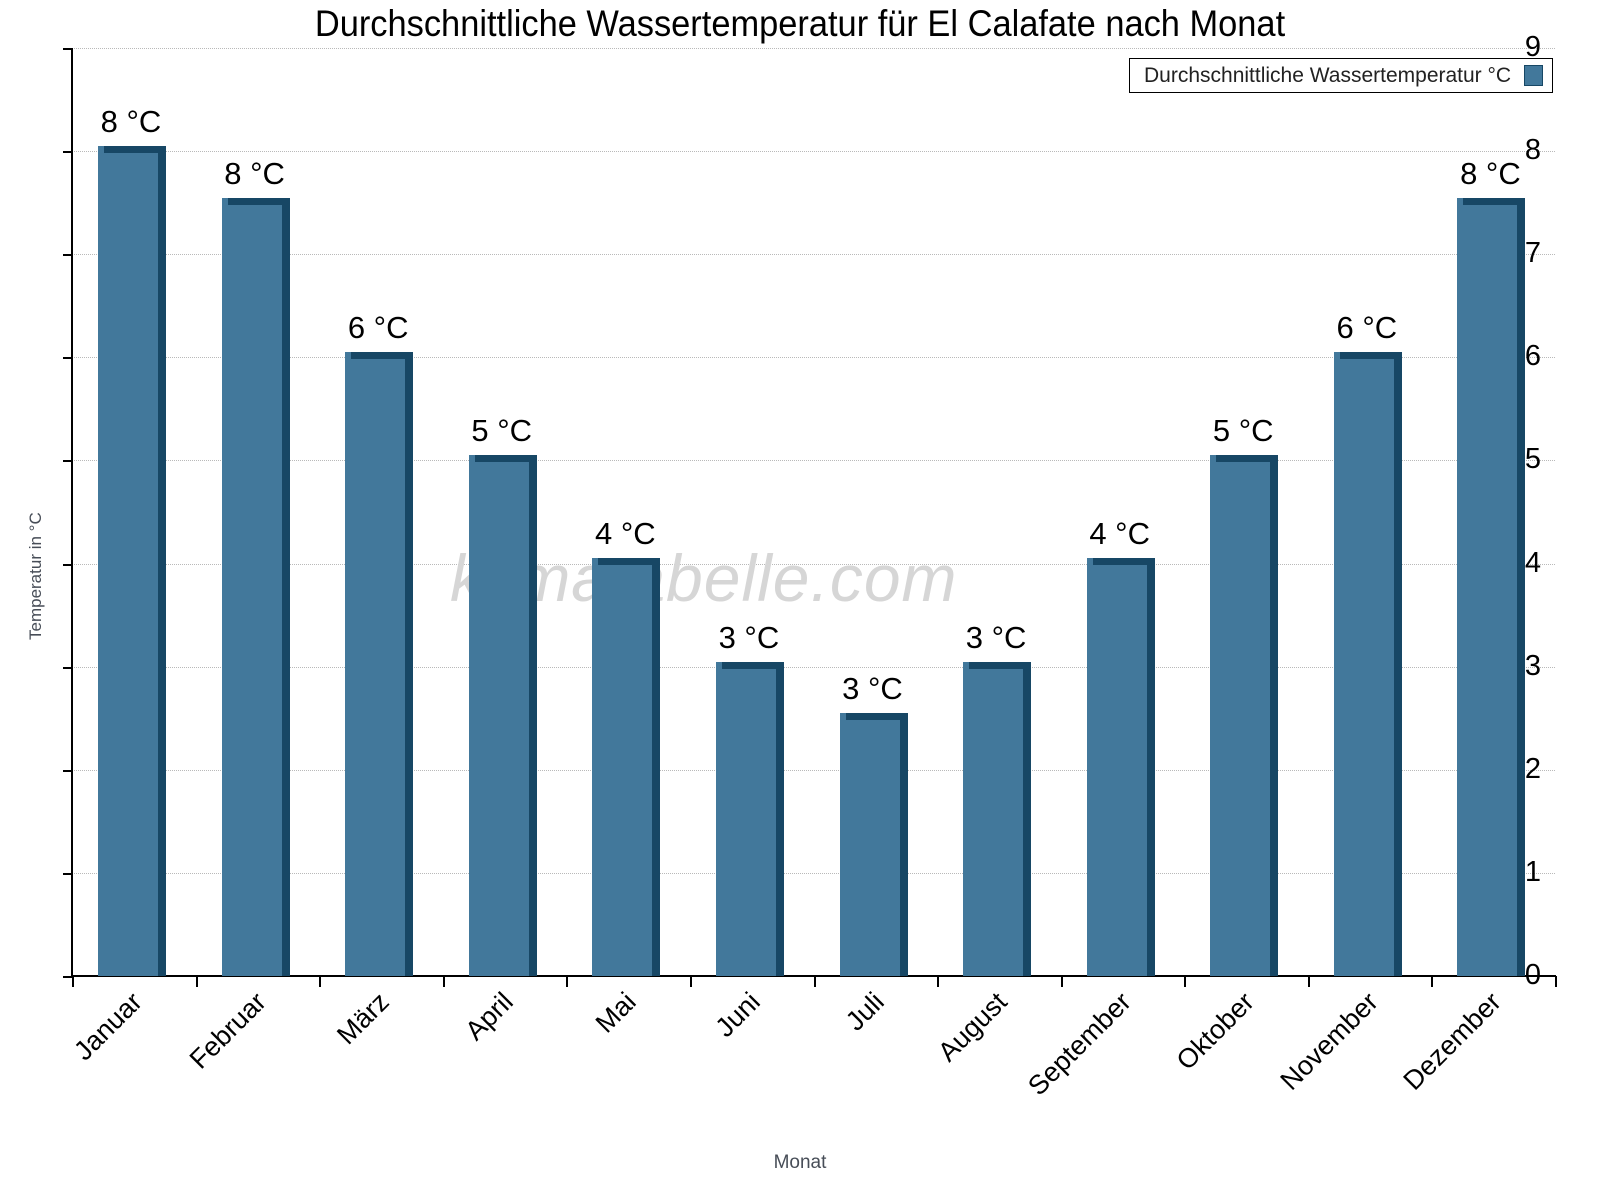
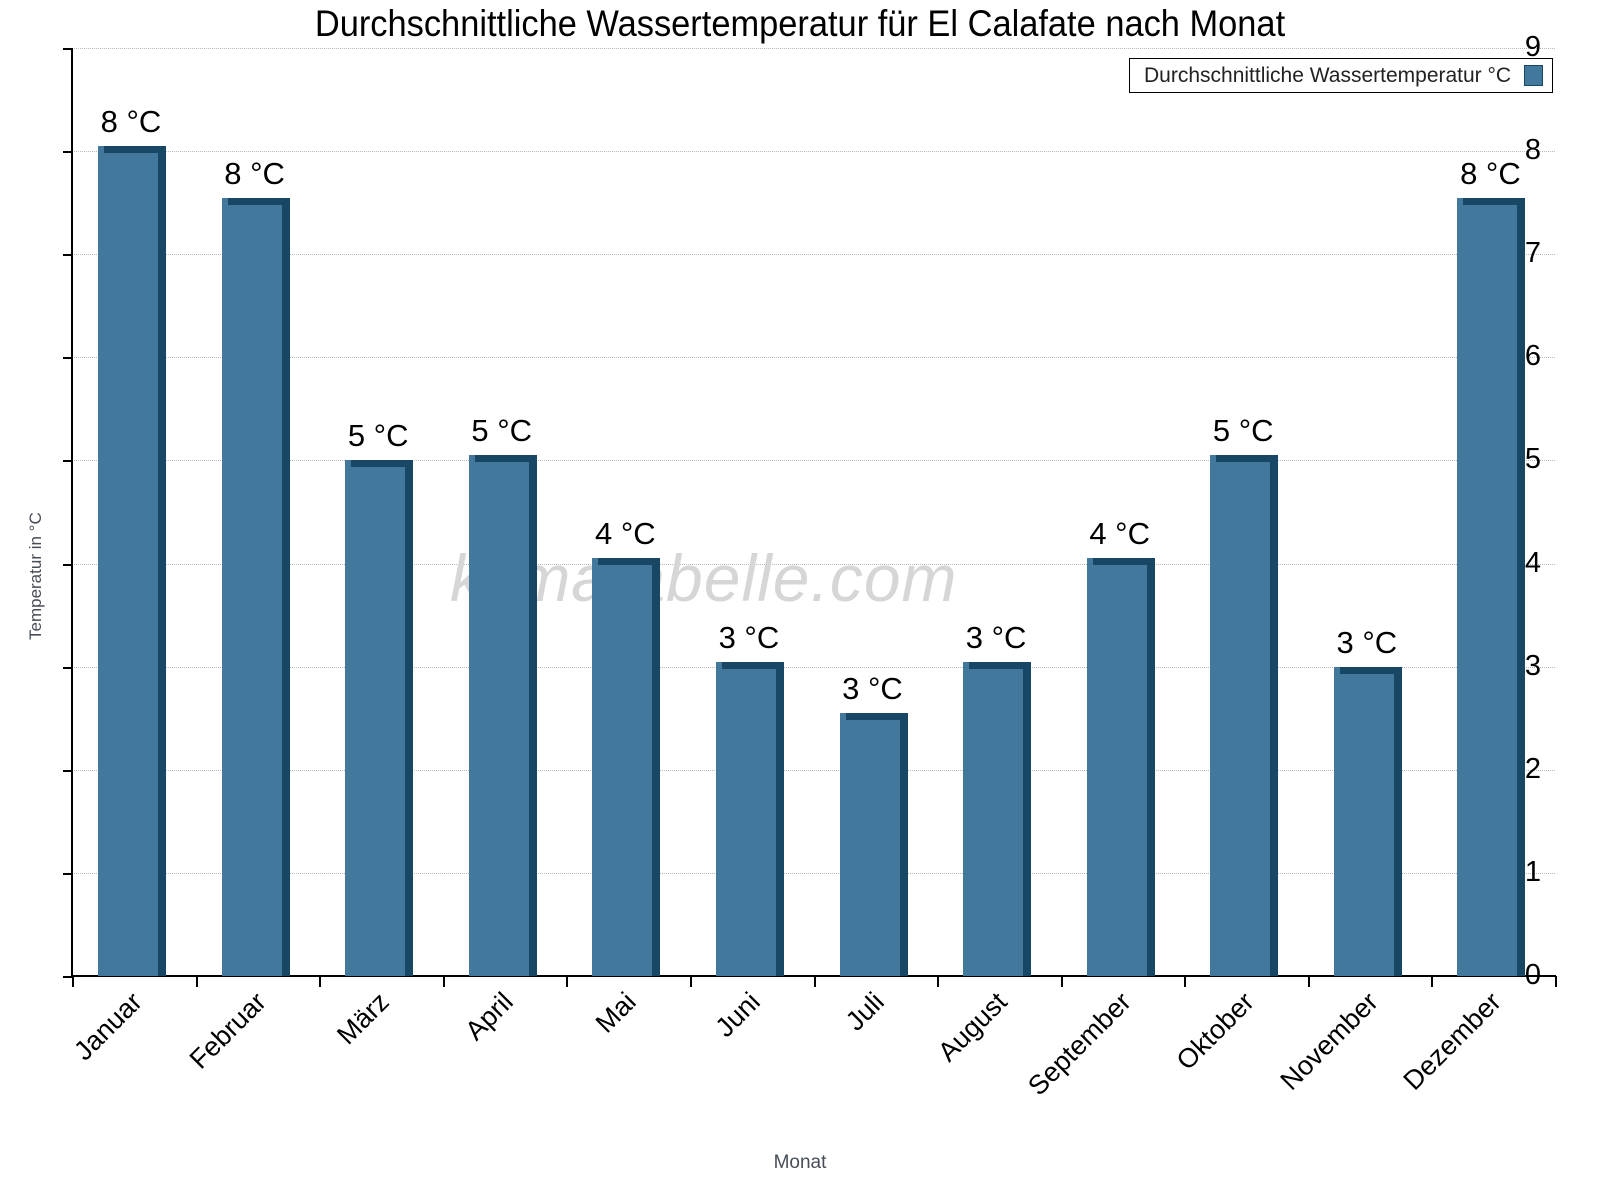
März: 6 -> 5
November: 6 -> 3
